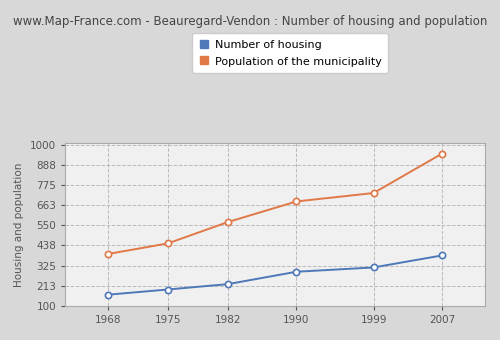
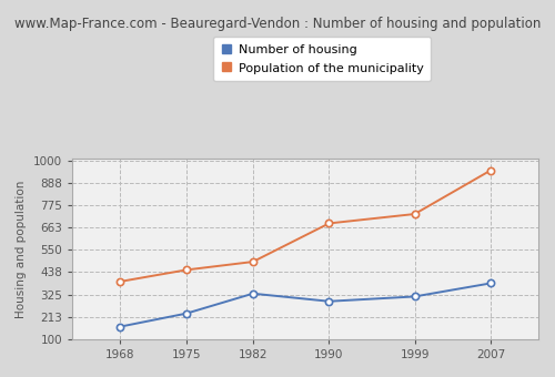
Number of housing/1975: 190 -> 230
Number of housing/1982: 220 -> 330
Population of the municipality/1982: 570 -> 490
